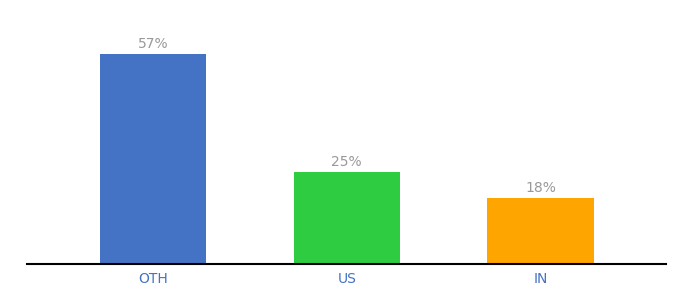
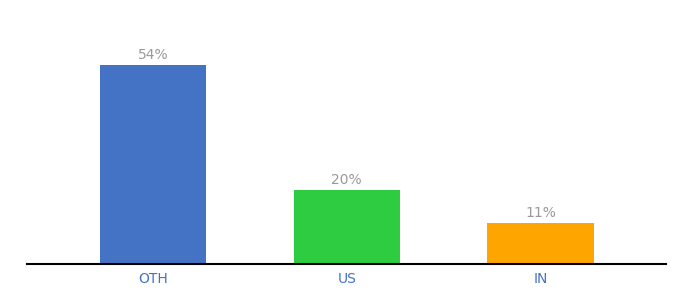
OTH: 57% -> 54%
US: 25% -> 20%
IN: 18% -> 11%
